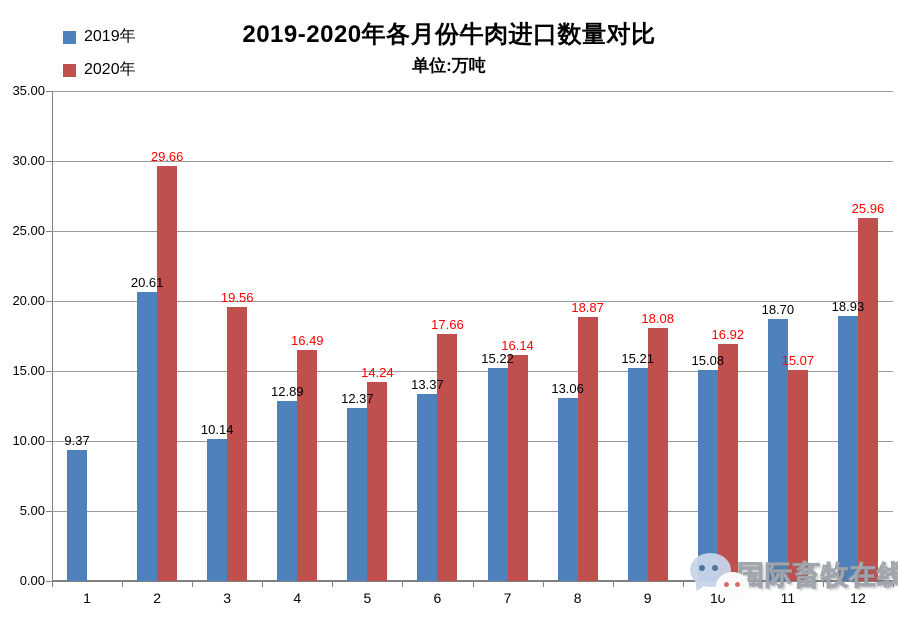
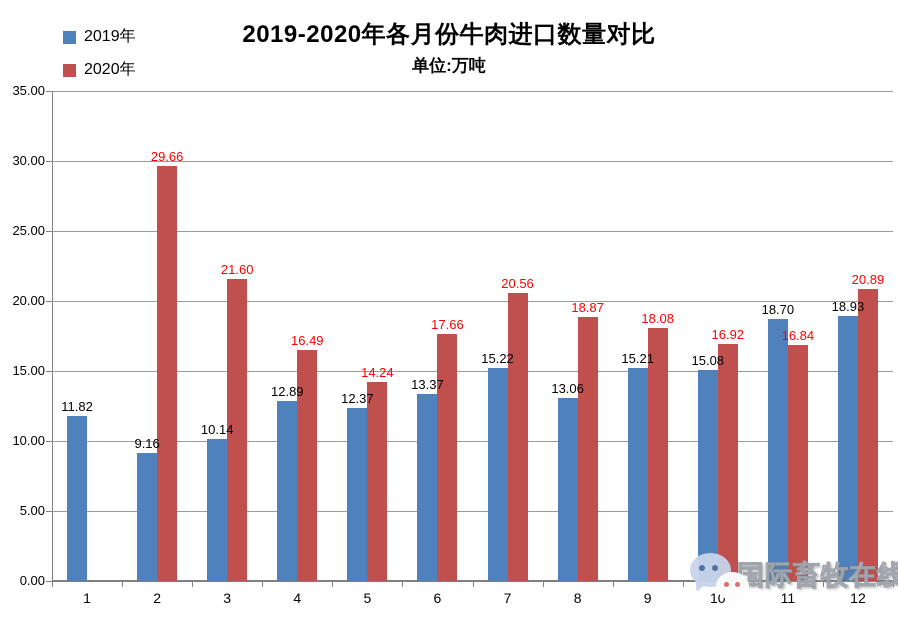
2019年/1: 9.37 -> 11.82
2019年/2: 20.61 -> 9.16
2020年/3: 19.56 -> 21.60
2020年/7: 16.14 -> 20.56
2020年/11: 15.07 -> 16.84
2020年/12: 25.96 -> 20.89
